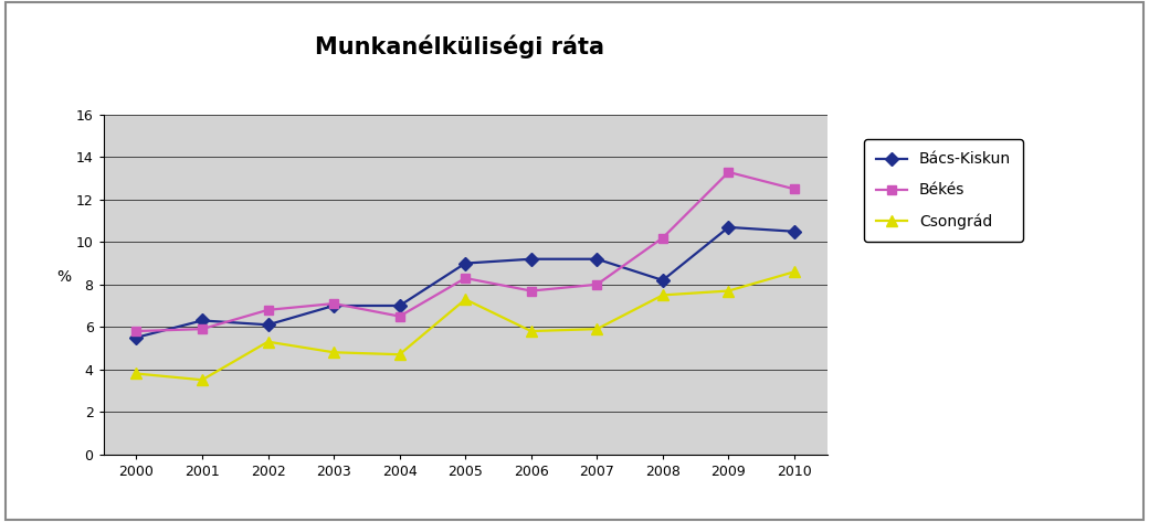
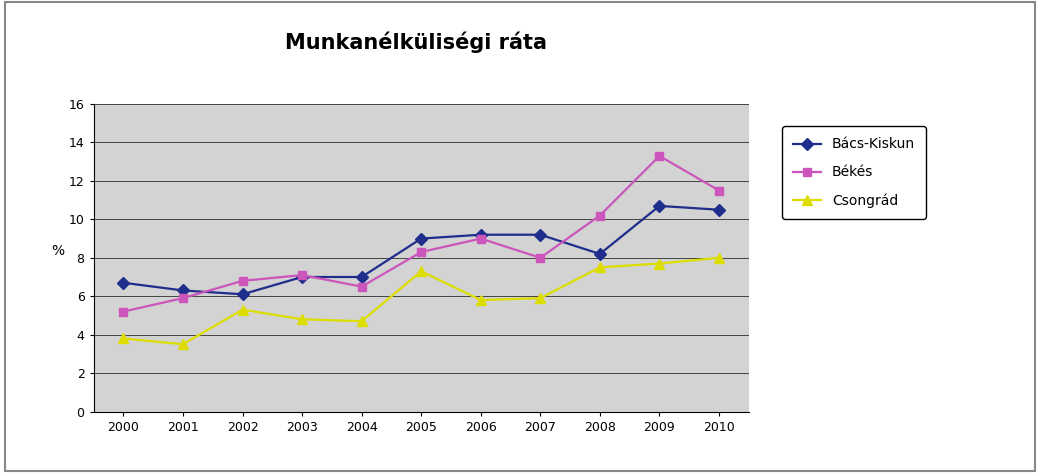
Bács-Kiskun/2000: 5.5 -> 6.7
Békés/2000: 5.8 -> 5.2
Békés/2006: 7.7 -> 9.0
Békés/2010: 12.5 -> 11.5
Csongrád/2010: 8.6 -> 8.0
